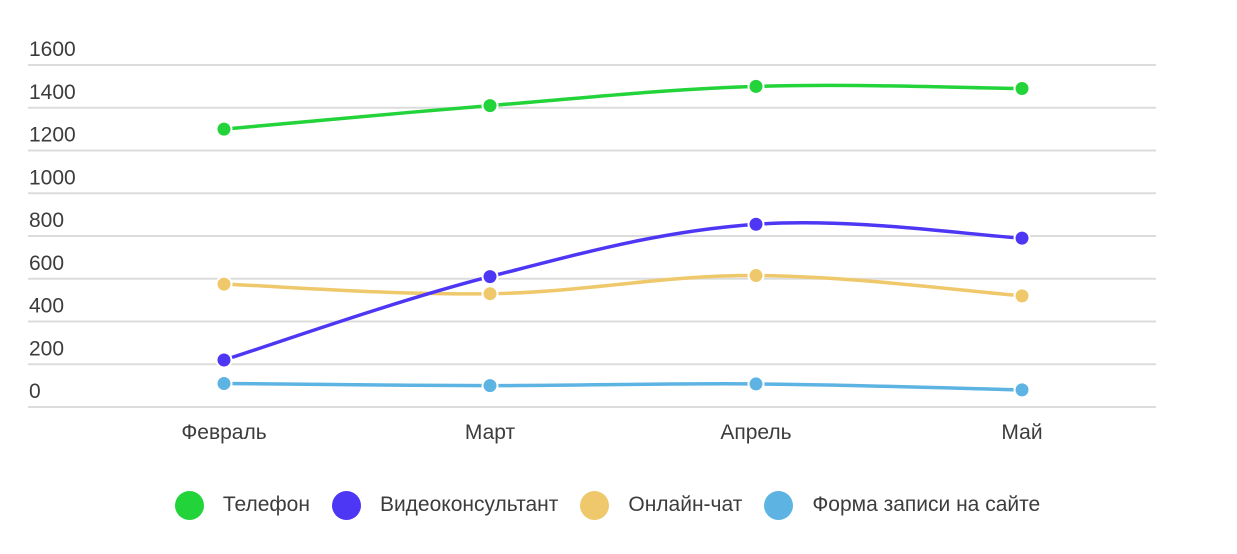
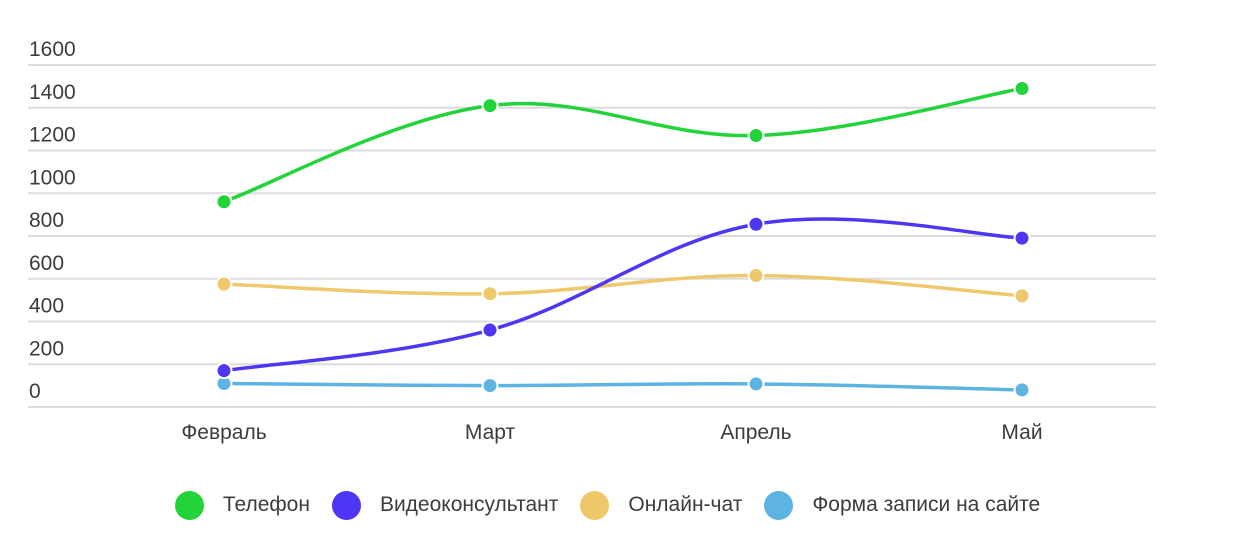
Телефон/Февраль: 1300 -> 960
Видеоконсультант/Февраль: 220 -> 170
Видеоконсультант/Март: 610 -> 360
Телефон/Апрель: 1500 -> 1270
